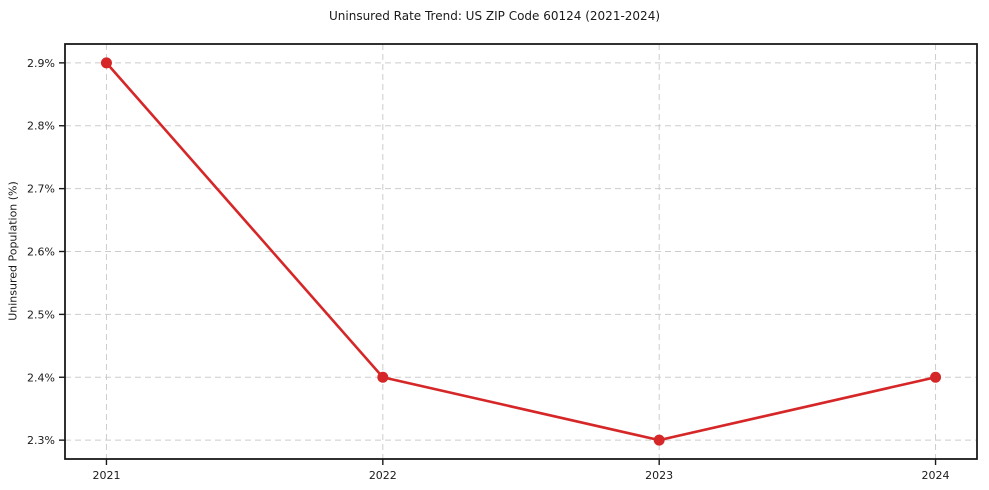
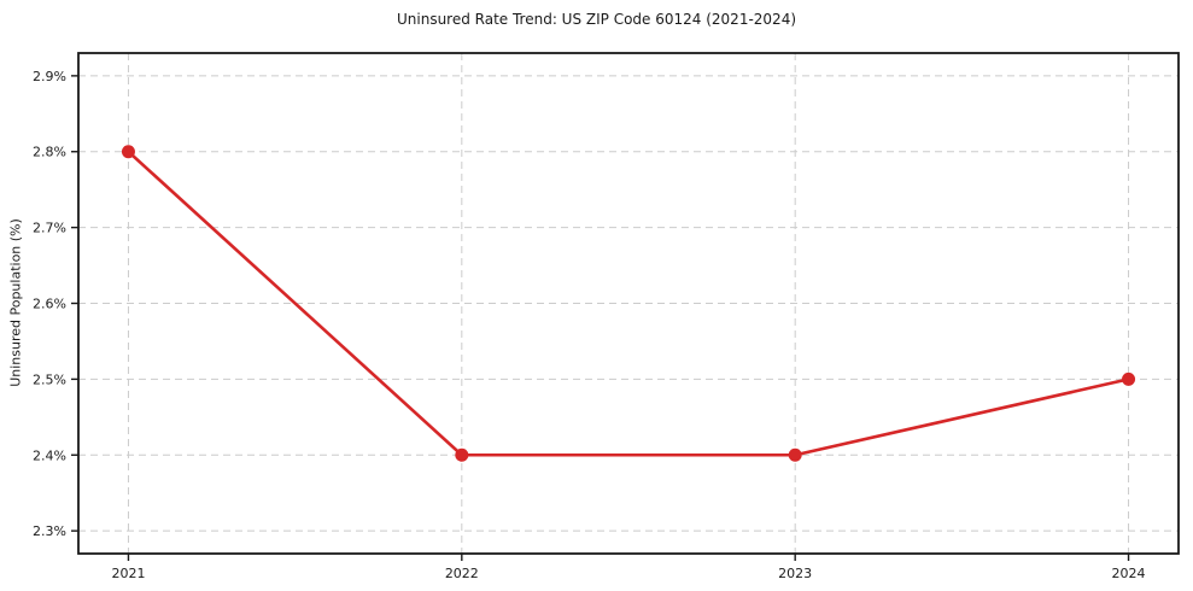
2021: 2.9% -> 2.8%
2023: 2.3% -> 2.4%
2024: 2.4% -> 2.5%
